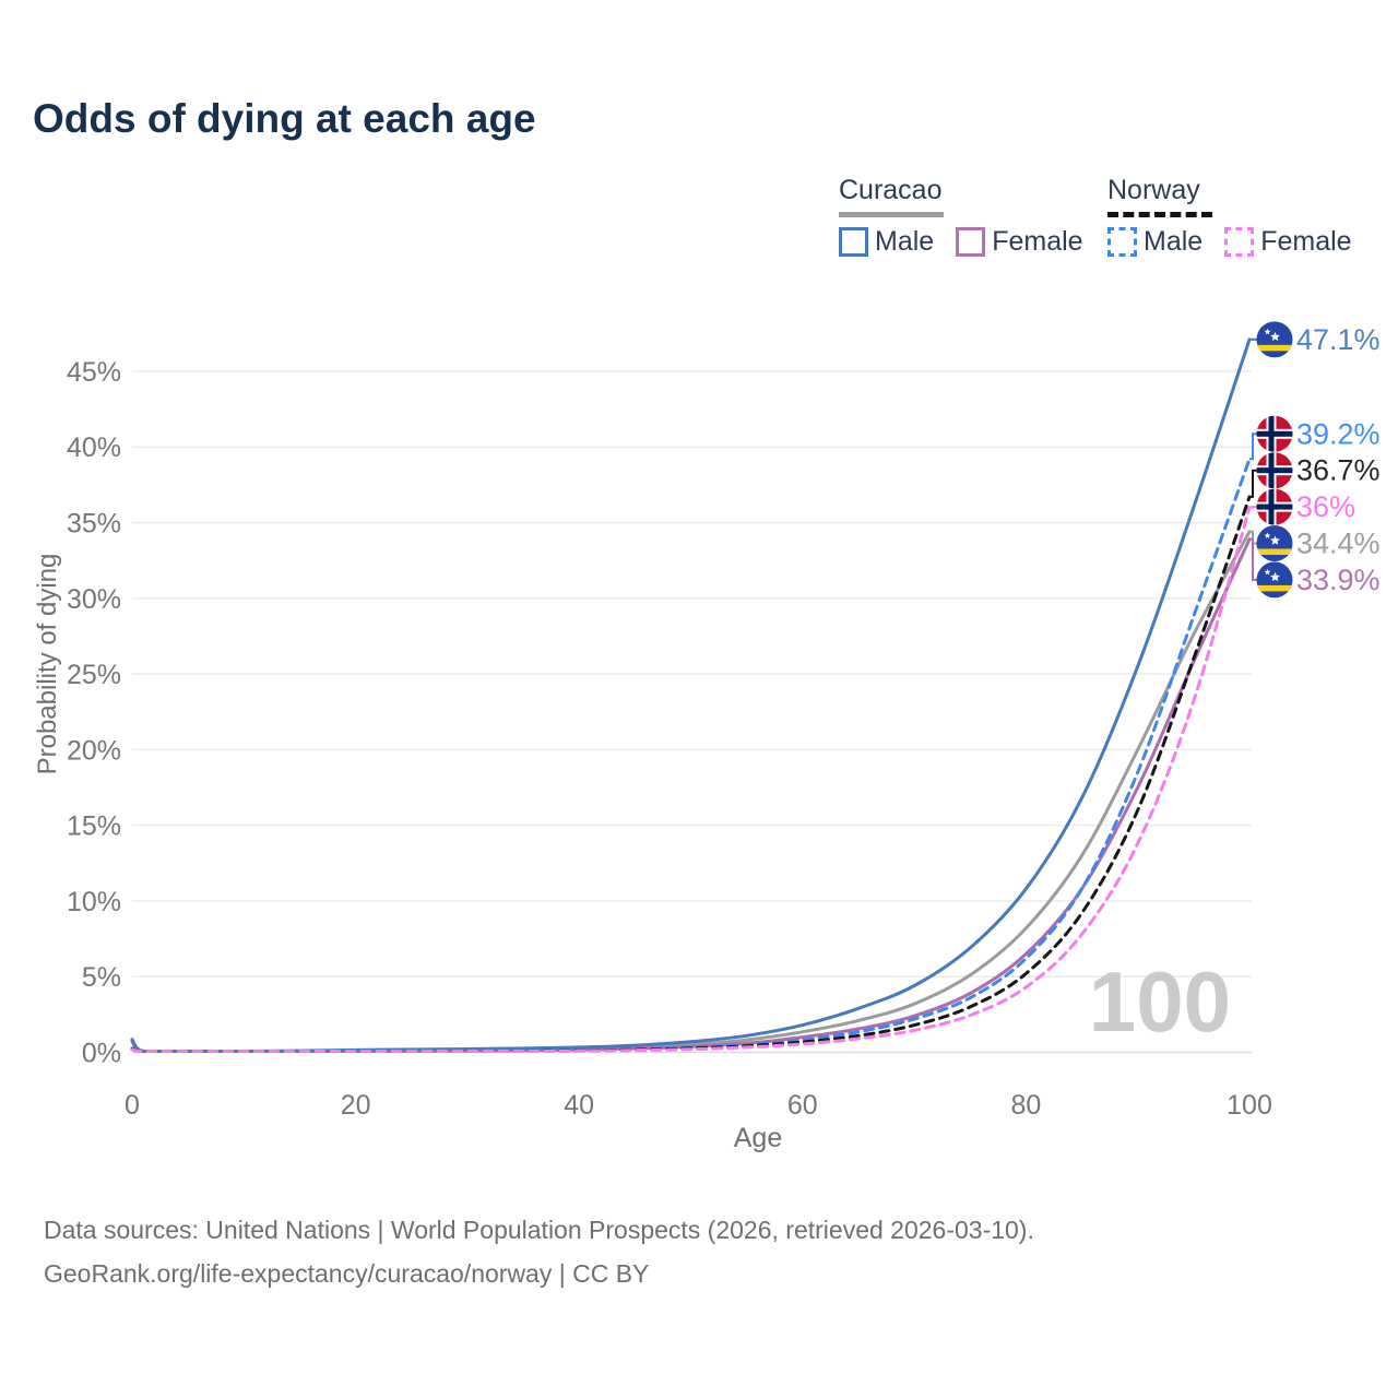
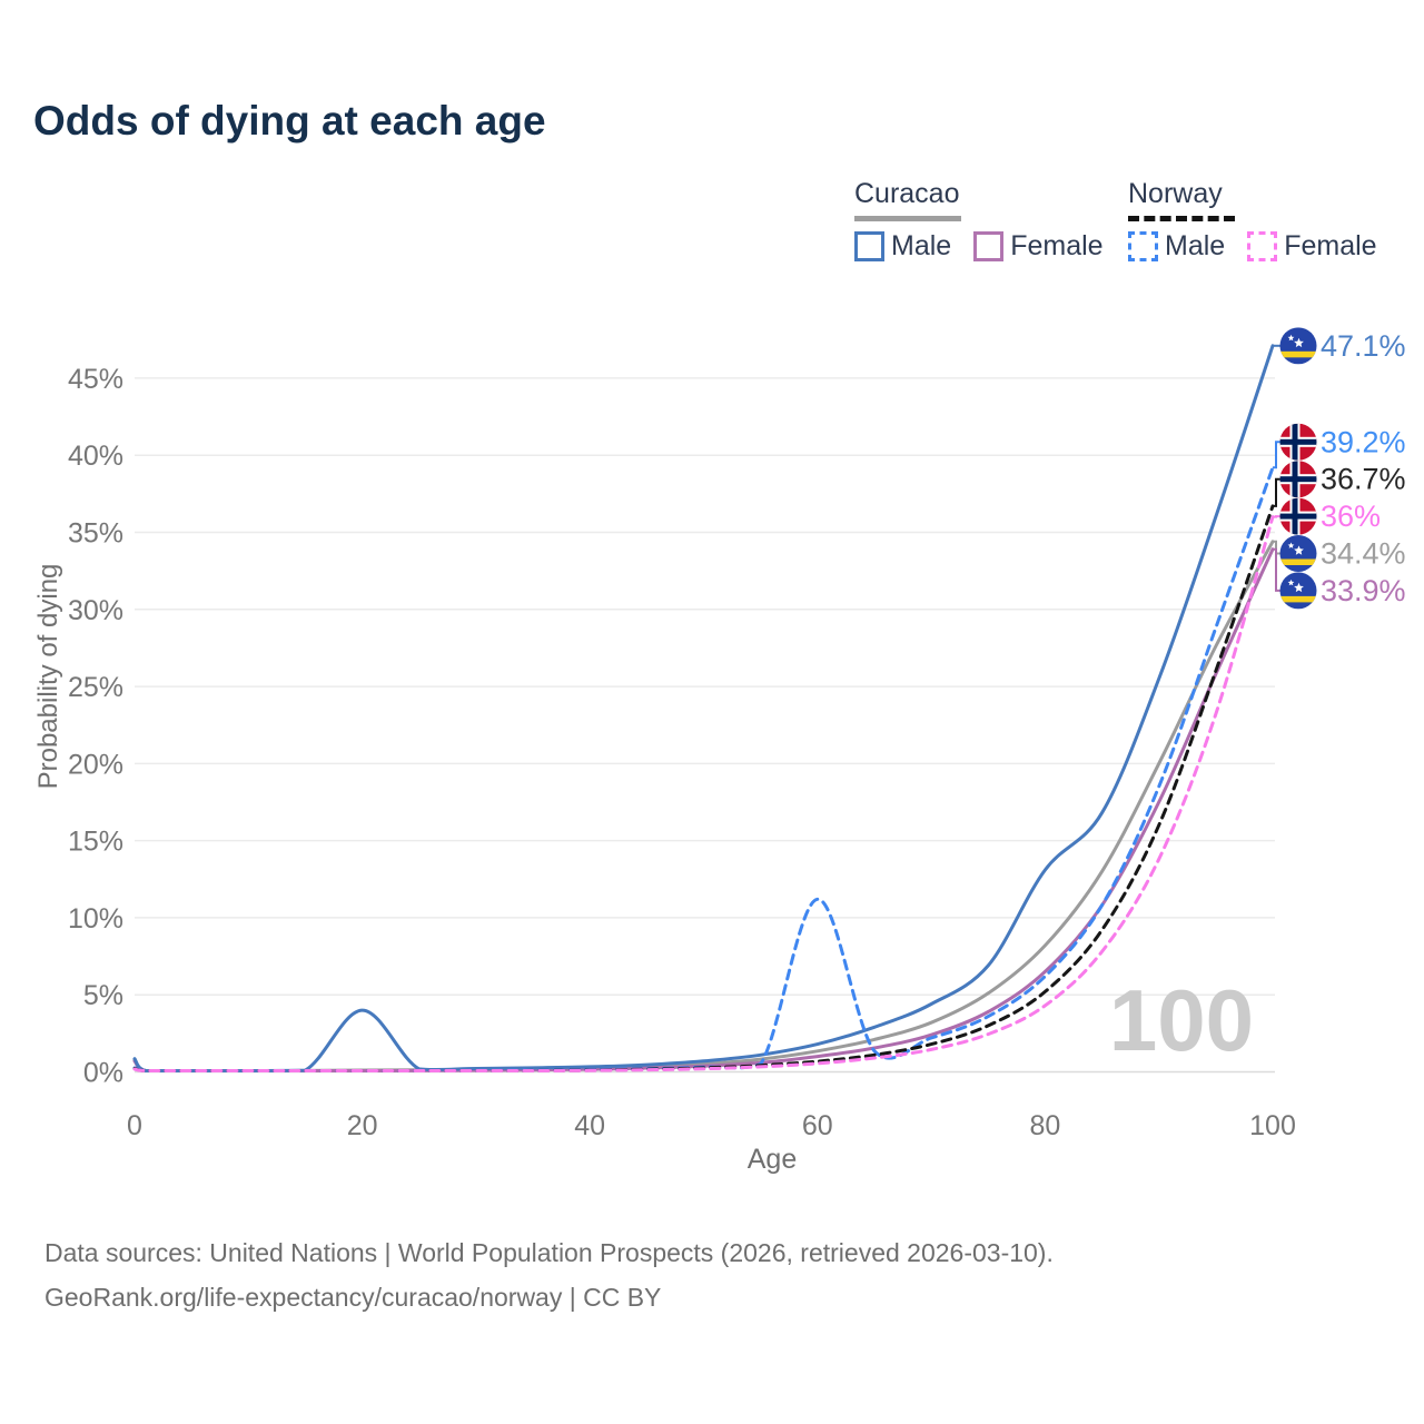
Curacao Male/20: 0.1% -> 4.0%
Norway Male/60: 0.8% -> 11.2%
Curacao Male/80: 10.8% -> 13.1%
